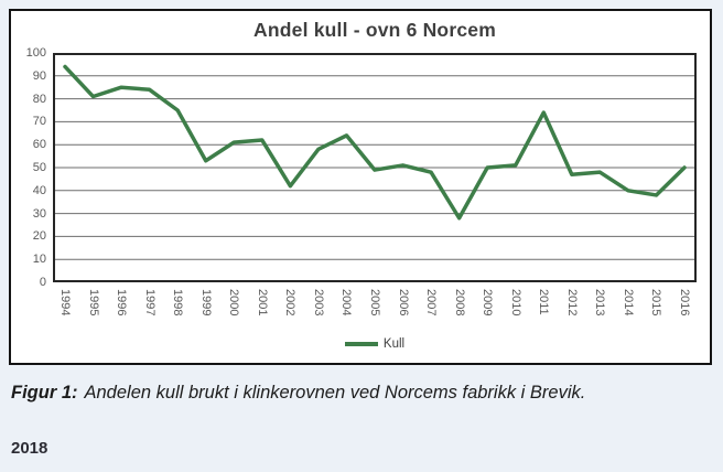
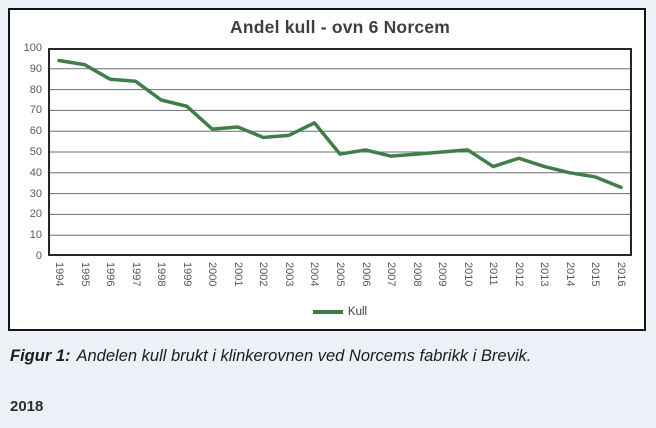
1995: 81 -> 92
1999: 53 -> 72
2002: 42 -> 57
2008: 28 -> 49
2011: 74 -> 43
2013: 48 -> 43
2016: 50 -> 33
